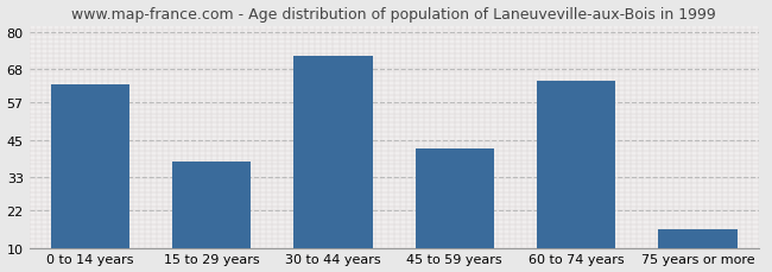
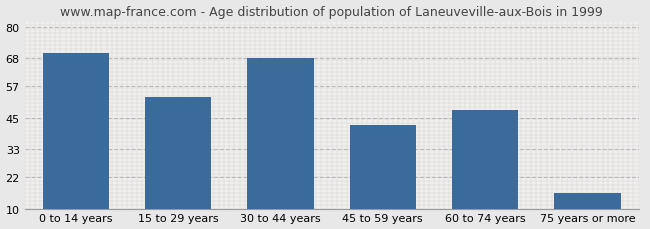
0 to 14 years: 63 -> 70
15 to 29 years: 38 -> 53
30 to 44 years: 72 -> 68
60 to 74 years: 64 -> 48
